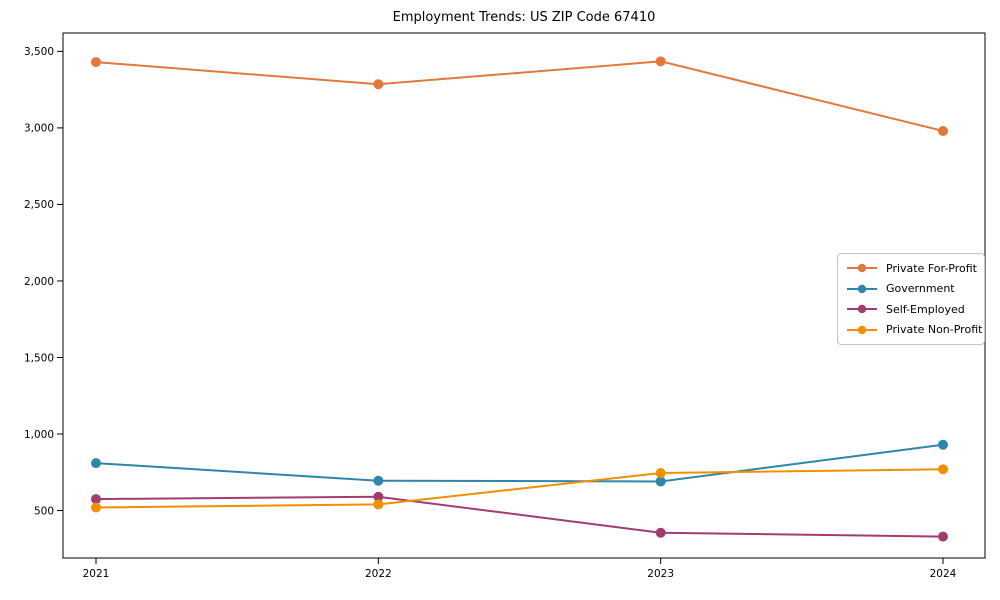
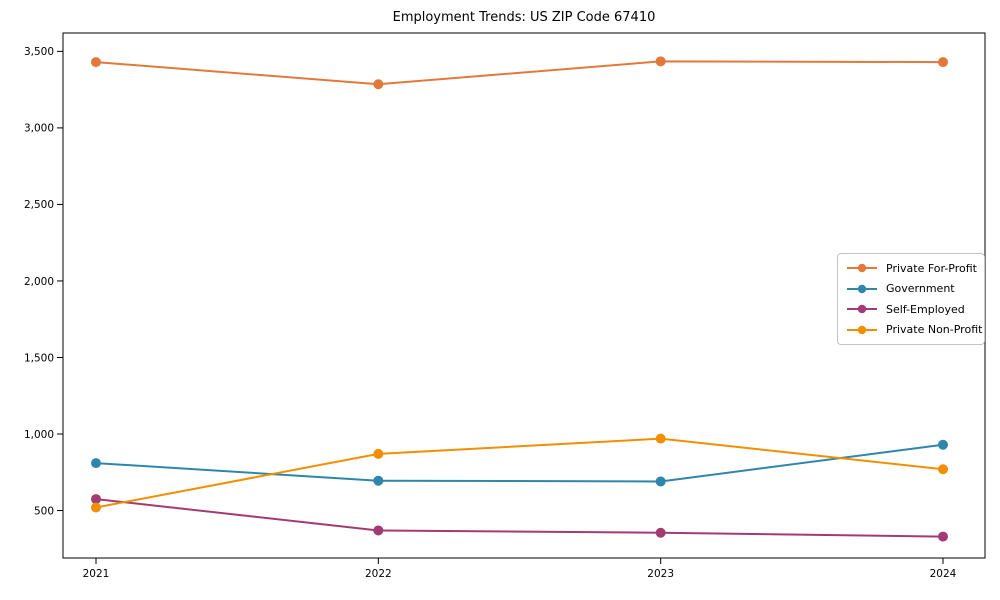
Self-Employed/2022: 590 -> 370
Private Non-Profit/2022: 540 -> 870
Private Non-Profit/2023: 740 -> 970
Private For-Profit/2024: 2980 -> 3430
